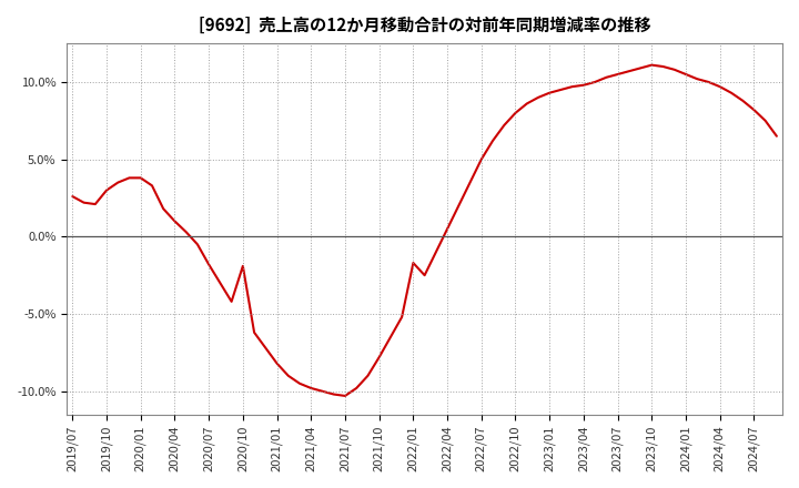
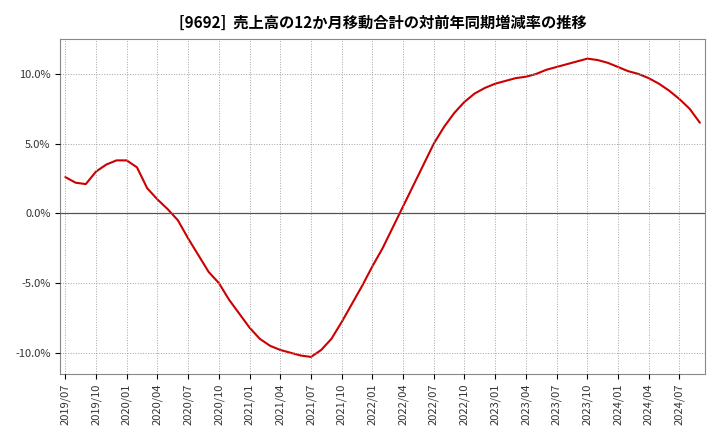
2020/10: -1.9% -> -5.0%
2022/01: -1.7% -> -3.8%
